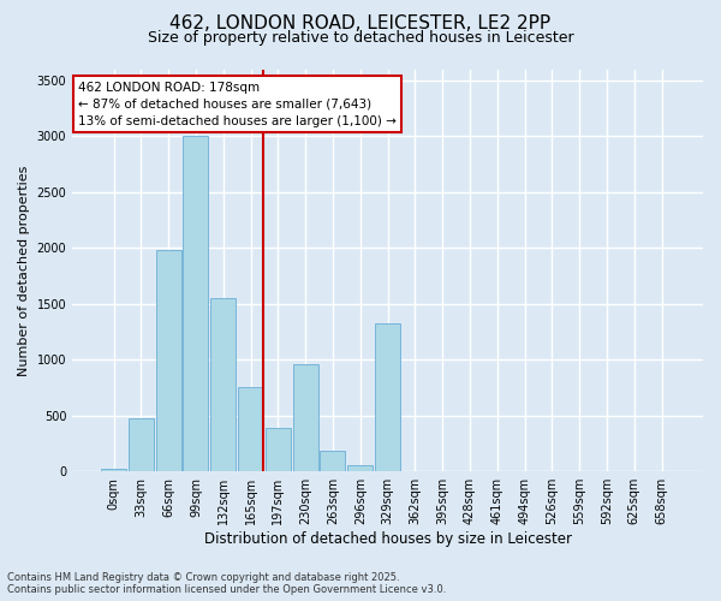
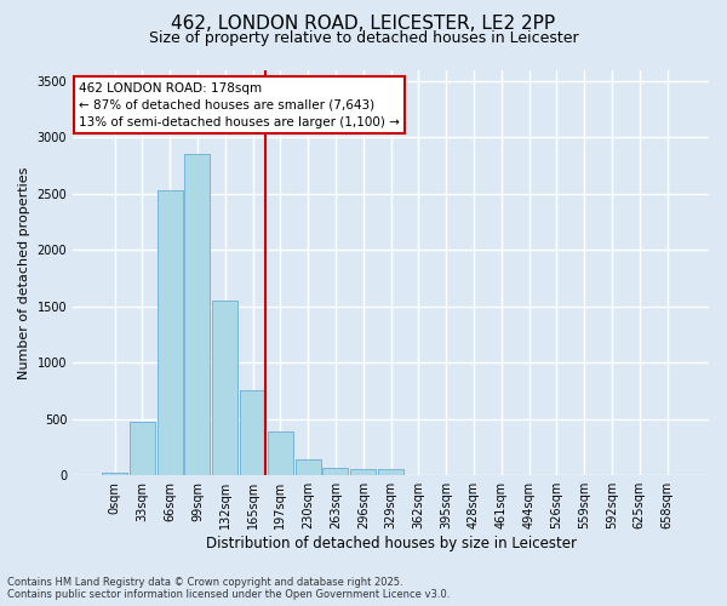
66sqm: 1980 -> 2530
99sqm: 3000 -> 2850
230sqm: 960 -> 140
263sqm: 180 -> 70
329sqm: 1320 -> 60
